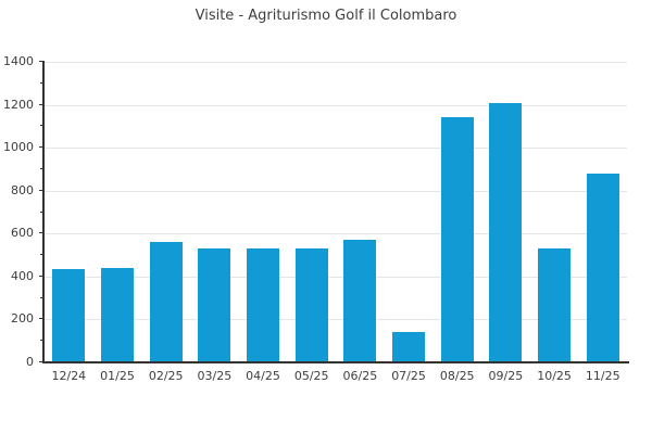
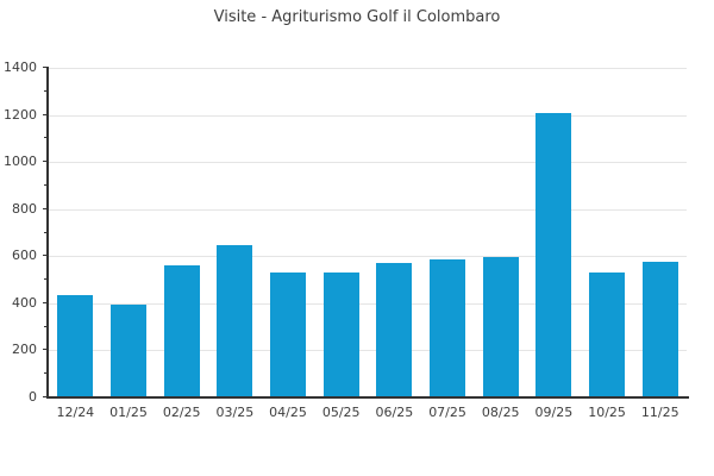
01/25: 440 -> 400
03/25: 530 -> 640
07/25: 140 -> 580
08/25: 1140 -> 600
11/25: 880 -> 580
